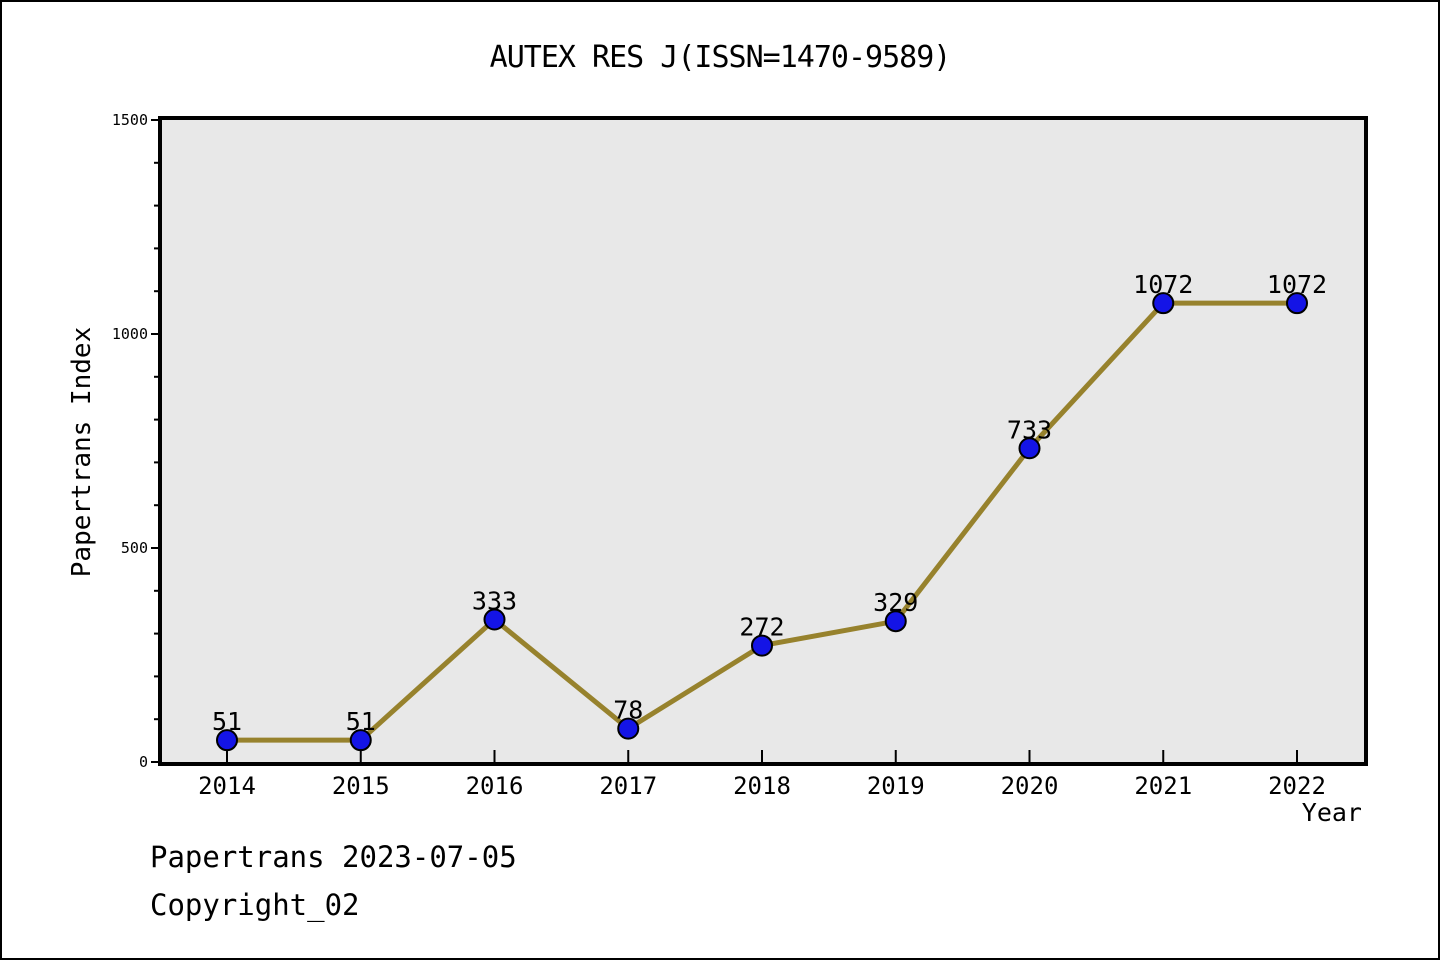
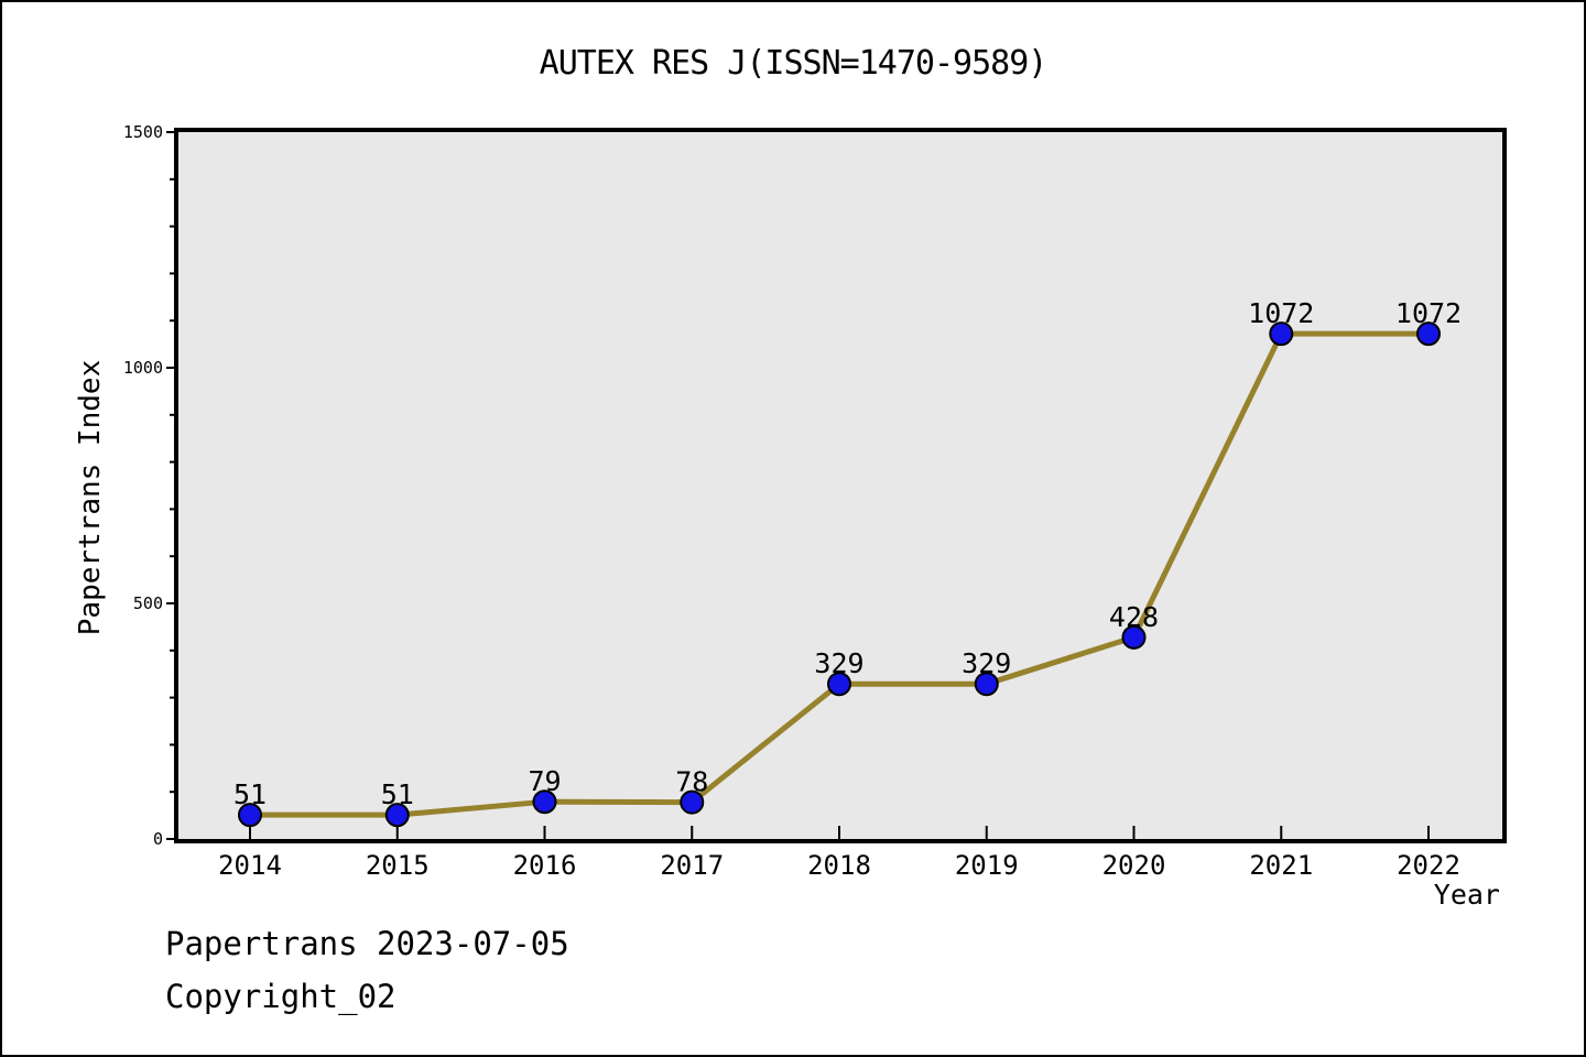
2016: 333 -> 79
2018: 272 -> 329
2020: 733 -> 428
